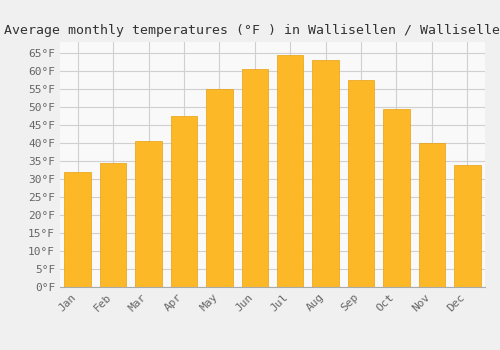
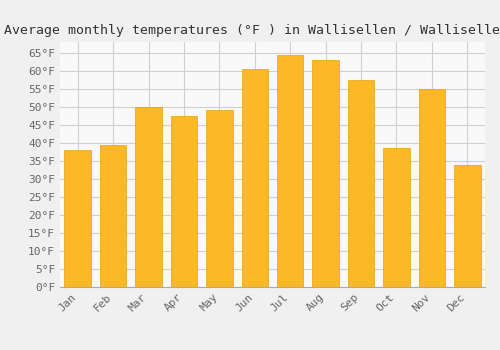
Jan: 32.0°F -> 38.0°F
Feb: 34.5°F -> 39.5°F
Mar: 40.5°F -> 50.0°F
May: 55.0°F -> 49.0°F
Oct: 49.5°F -> 38.5°F
Nov: 40.0°F -> 55.0°F
